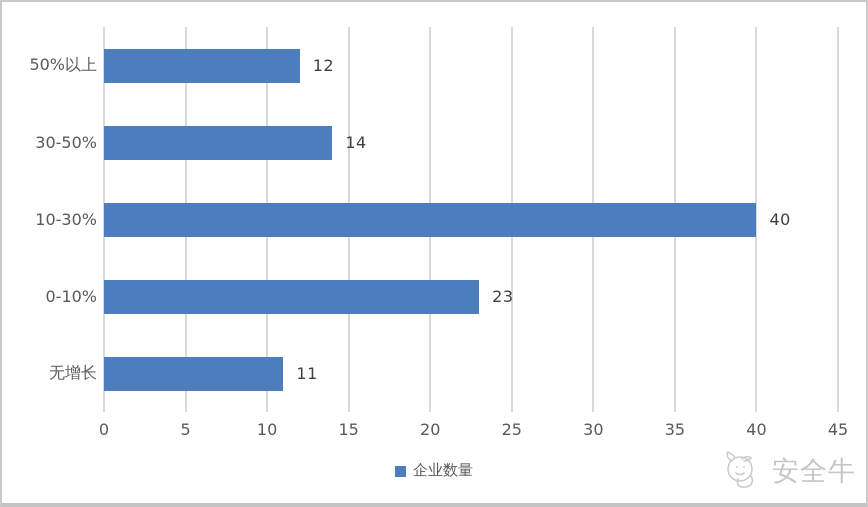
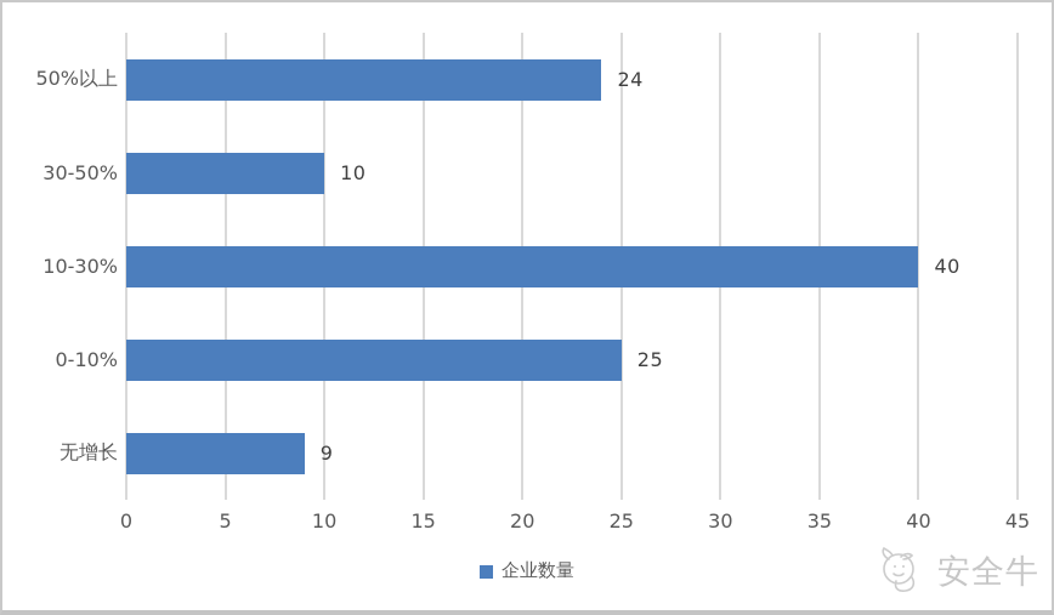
50%以上: 12 -> 24
30-50%: 14 -> 10
0-10%: 23 -> 25
无增长: 11 -> 9
